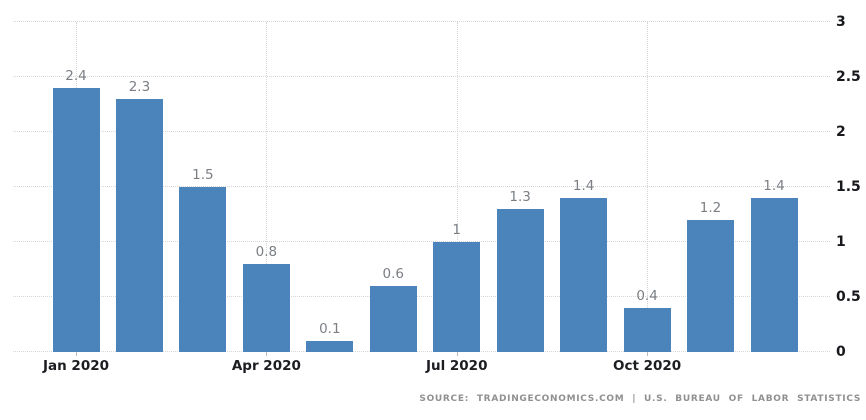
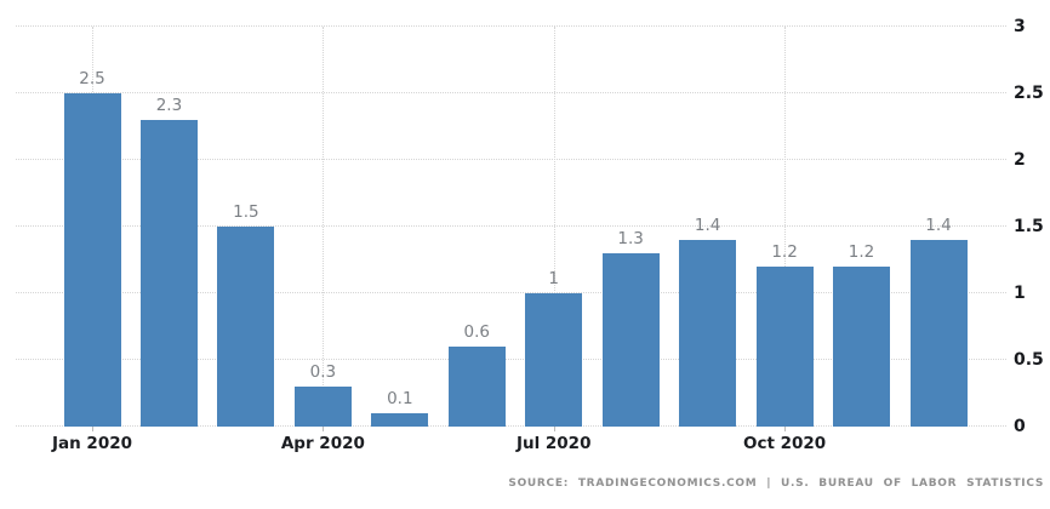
Jan 2020: 2.4 -> 2.5
Apr 2020: 0.8 -> 0.3
Oct 2020: 0.4 -> 1.2
